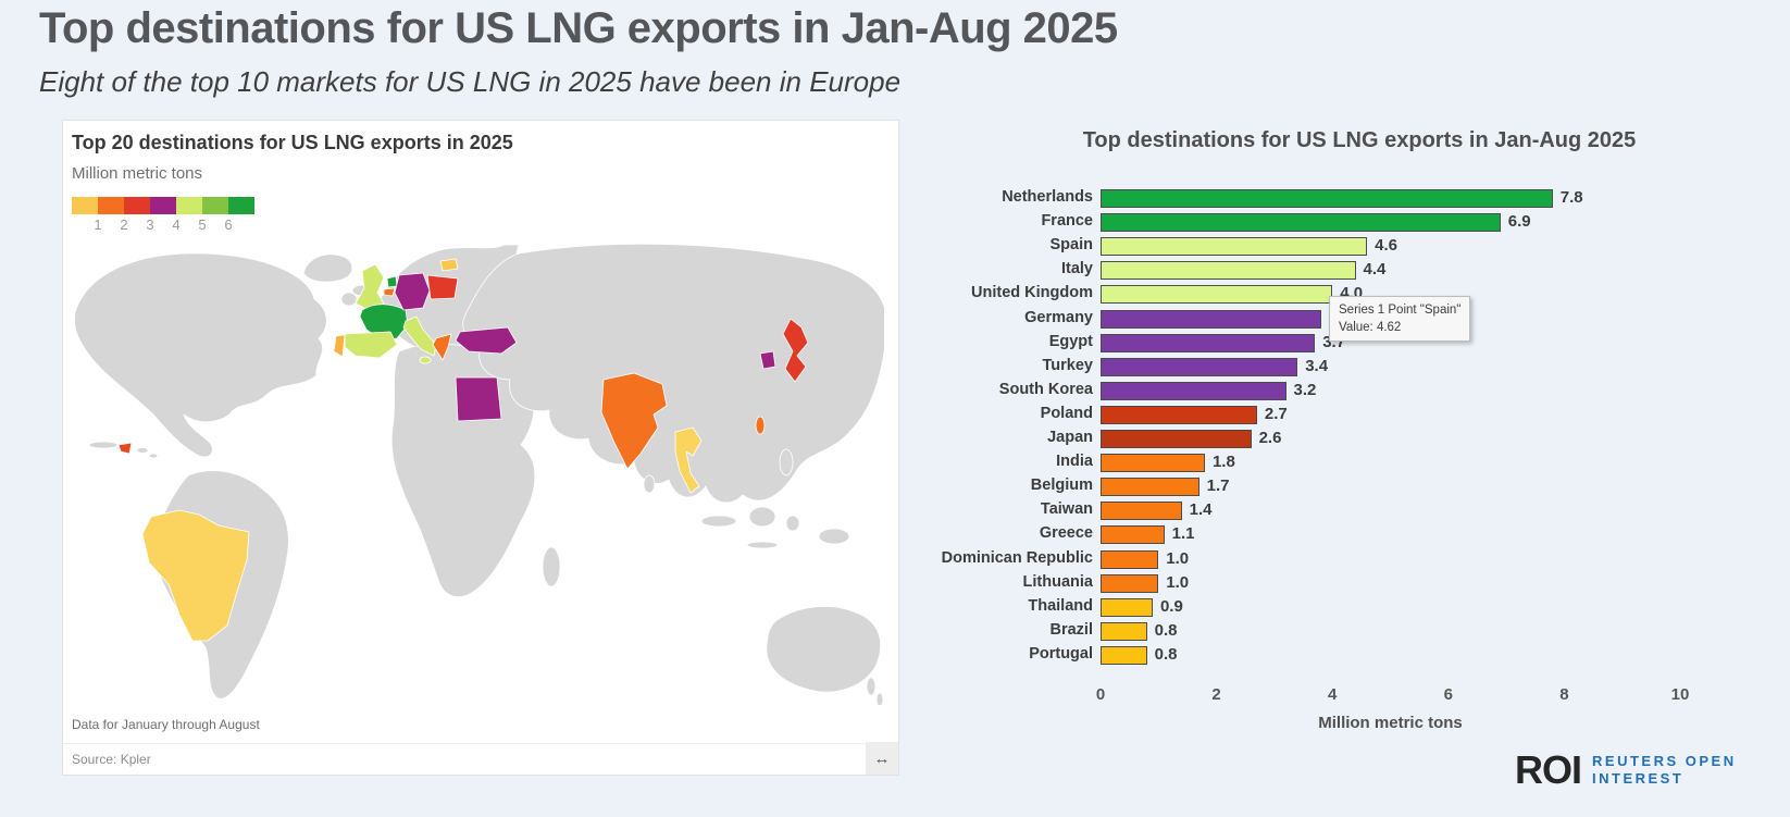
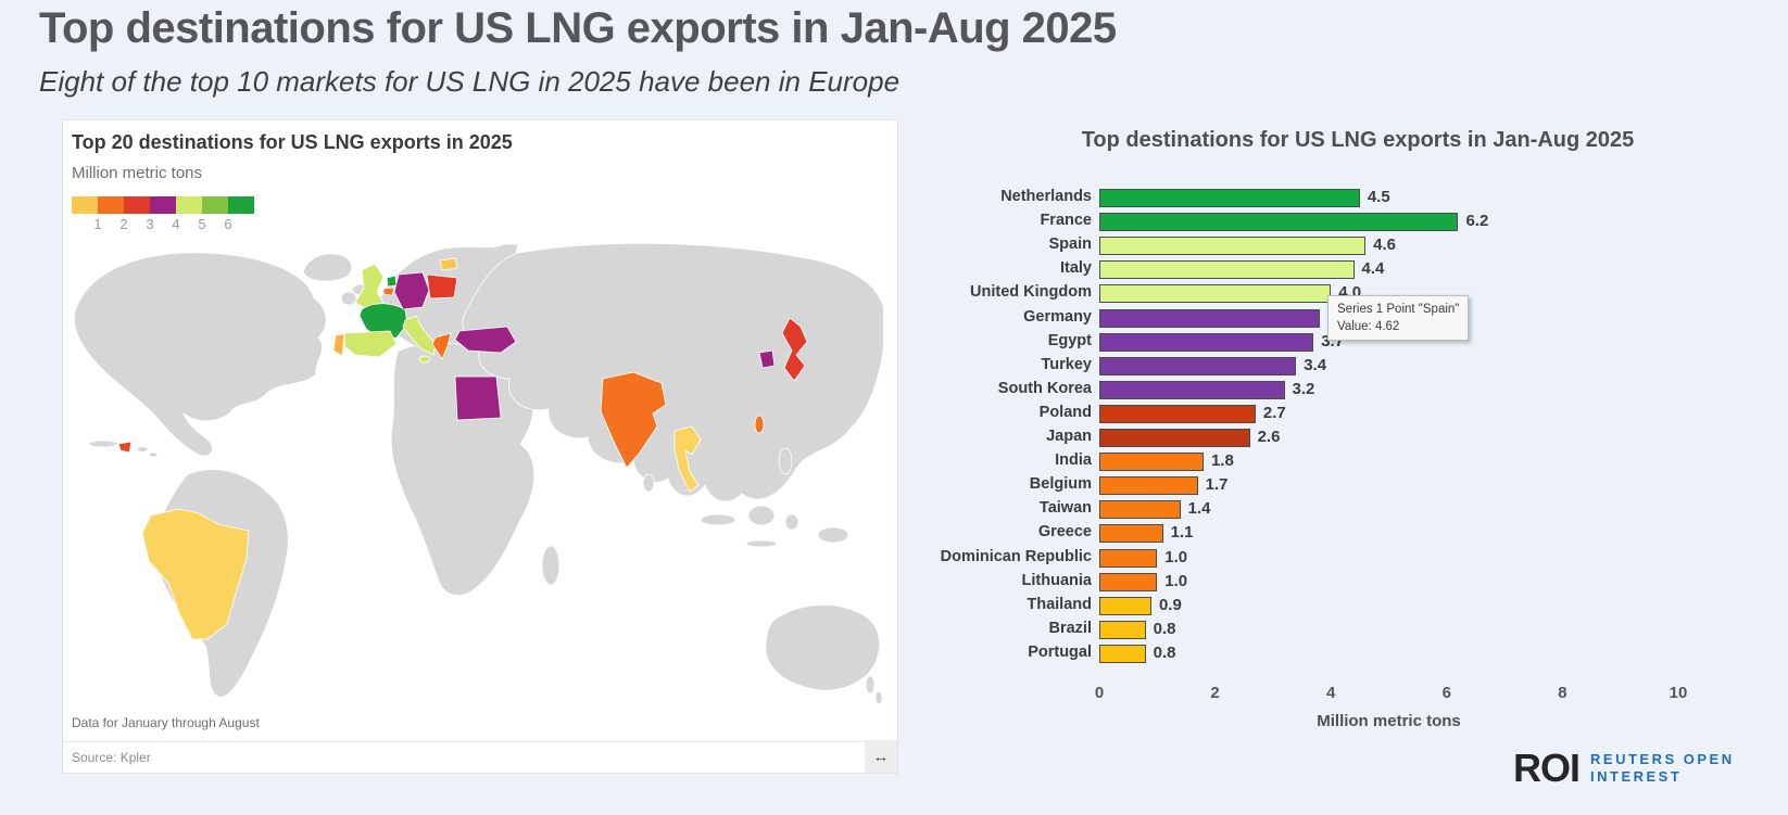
Netherlands: 7.8 -> 4.5
France: 6.9 -> 6.2
